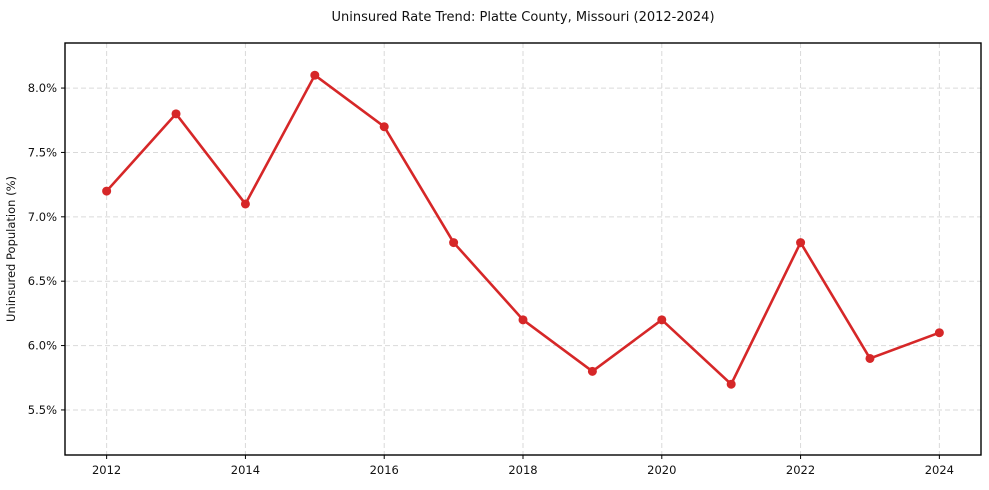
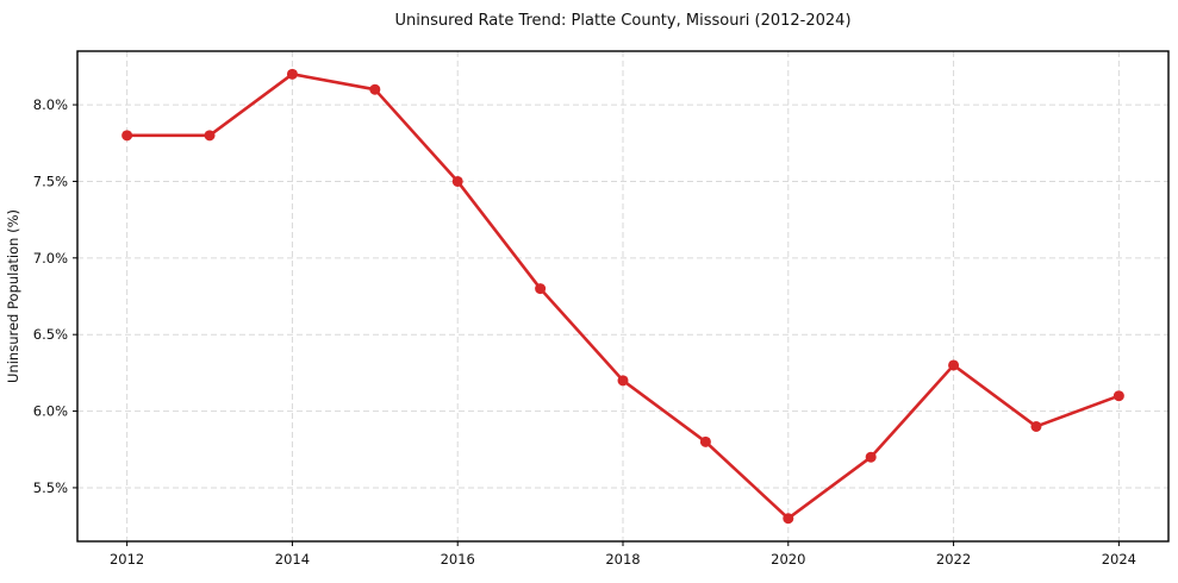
2012: 7.2% -> 7.8%
2014: 7.1% -> 8.2%
2016: 7.7% -> 7.5%
2020: 6.2% -> 5.3%
2022: 6.8% -> 6.3%
